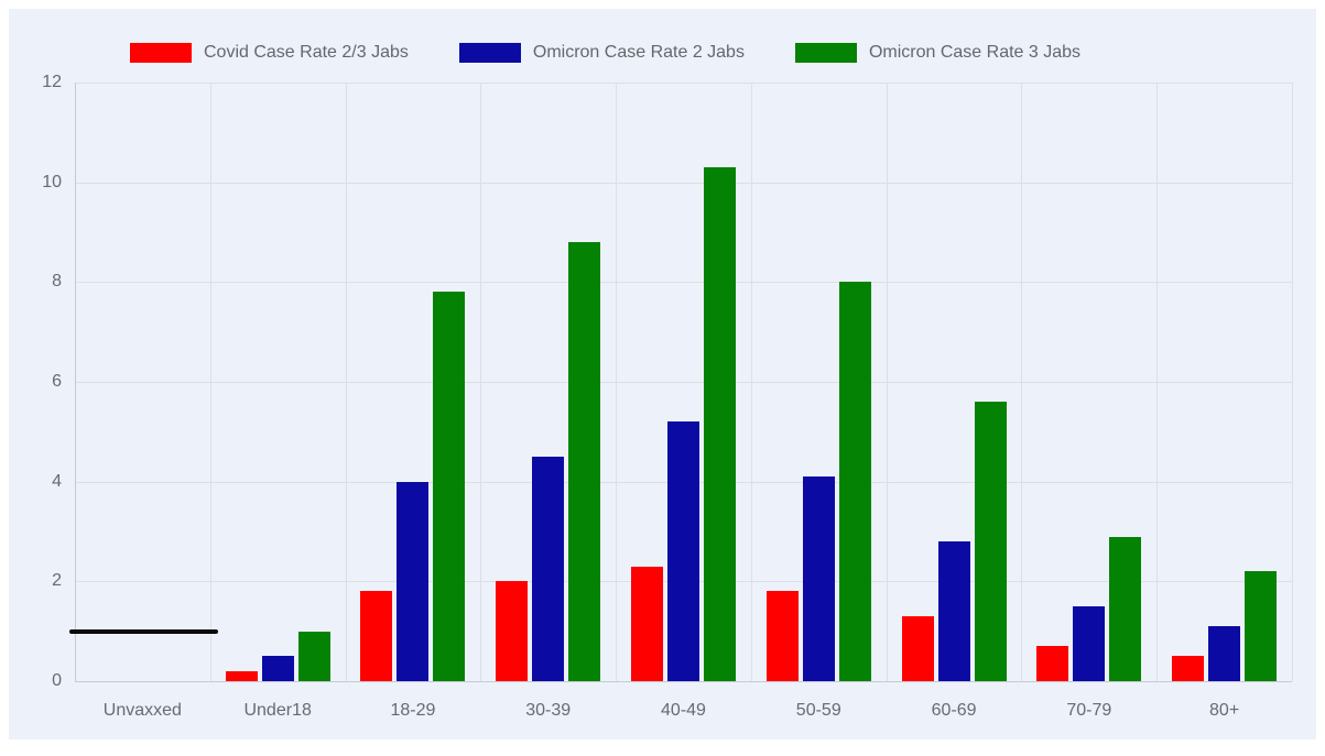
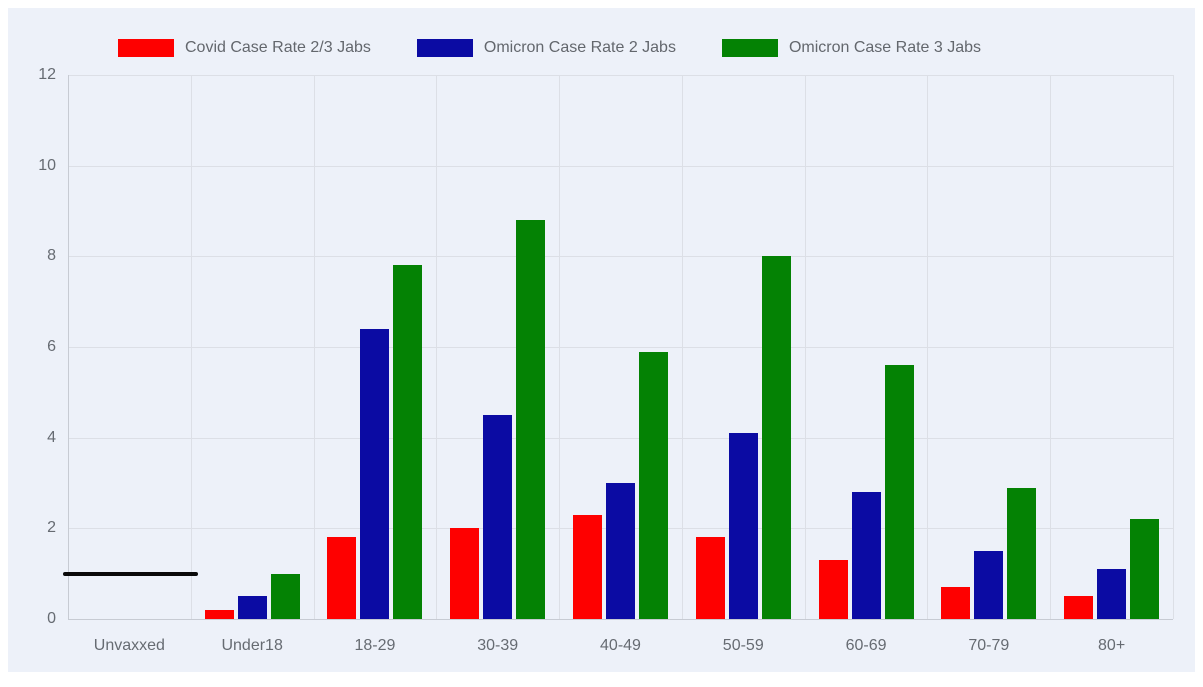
Omicron Case Rate 2 Jabs/18-29: 4.0 -> 6.4
Omicron Case Rate 2 Jabs/40-49: 5.2 -> 3.0
Omicron Case Rate 3 Jabs/40-49: 10.3 -> 5.9
